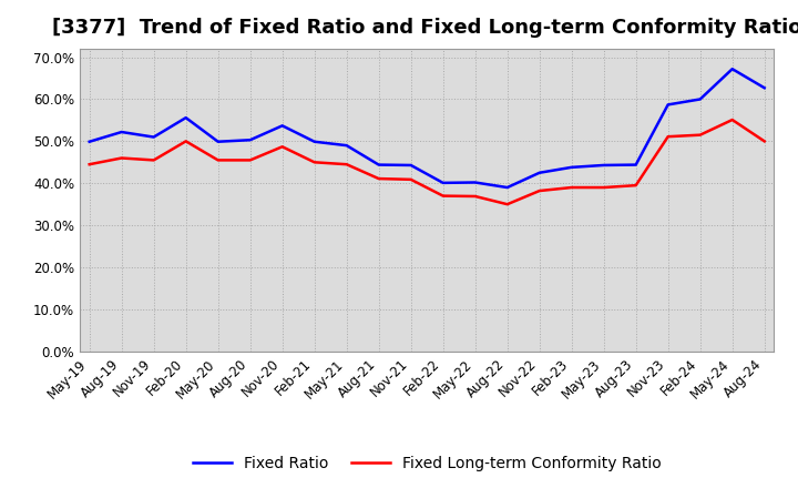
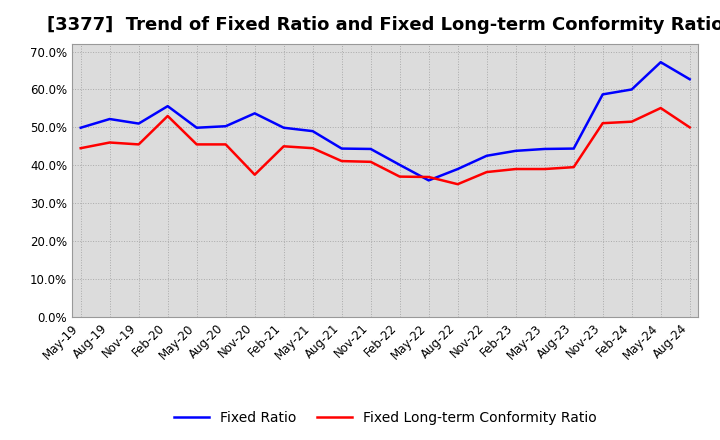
Fixed Long-term Conformity Ratio/Feb-20: 50.0% -> 53.0%
Fixed Long-term Conformity Ratio/Nov-20: 48.7% -> 37.5%
Fixed Ratio/May-22: 40.2% -> 36.0%
